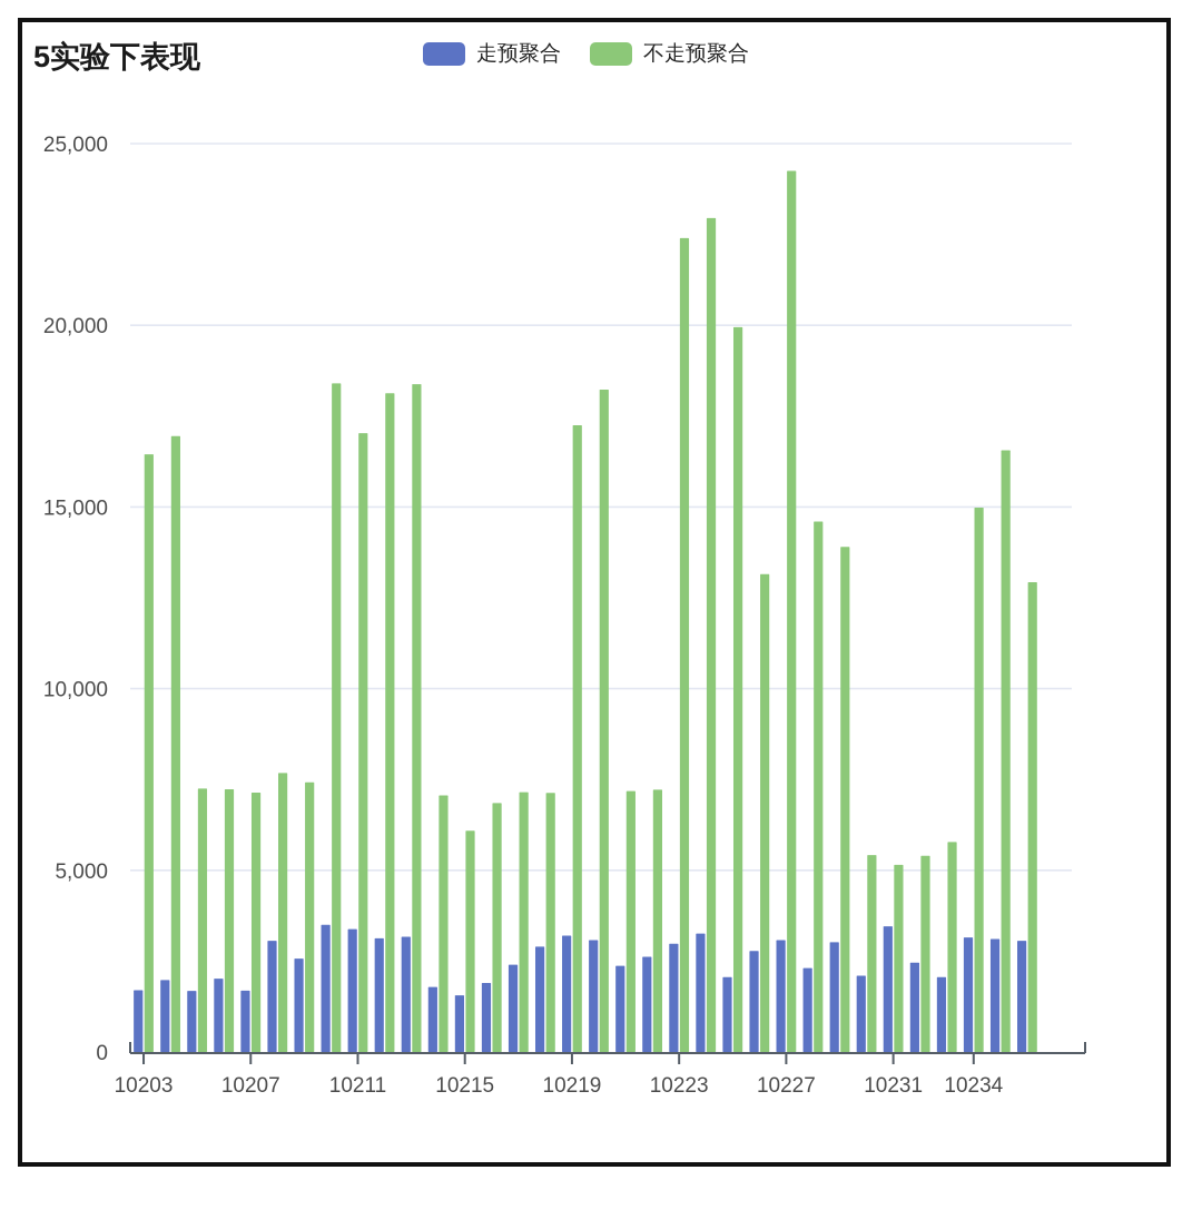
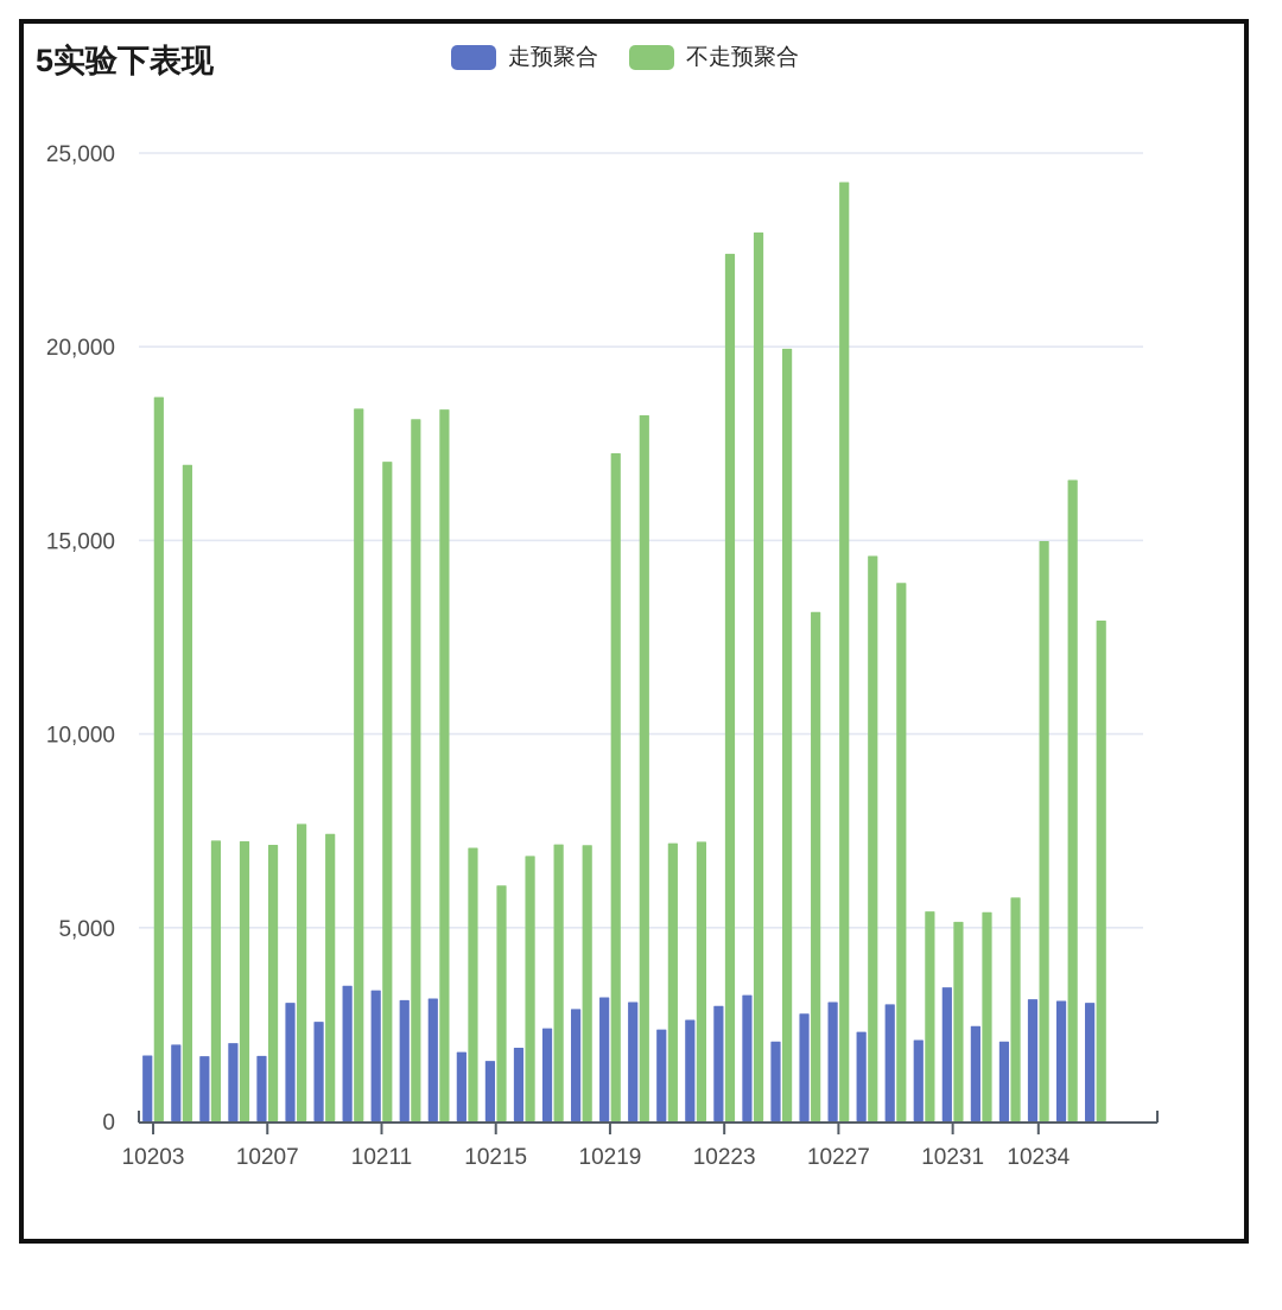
不走预聚合/10203: 16400 -> 18700
